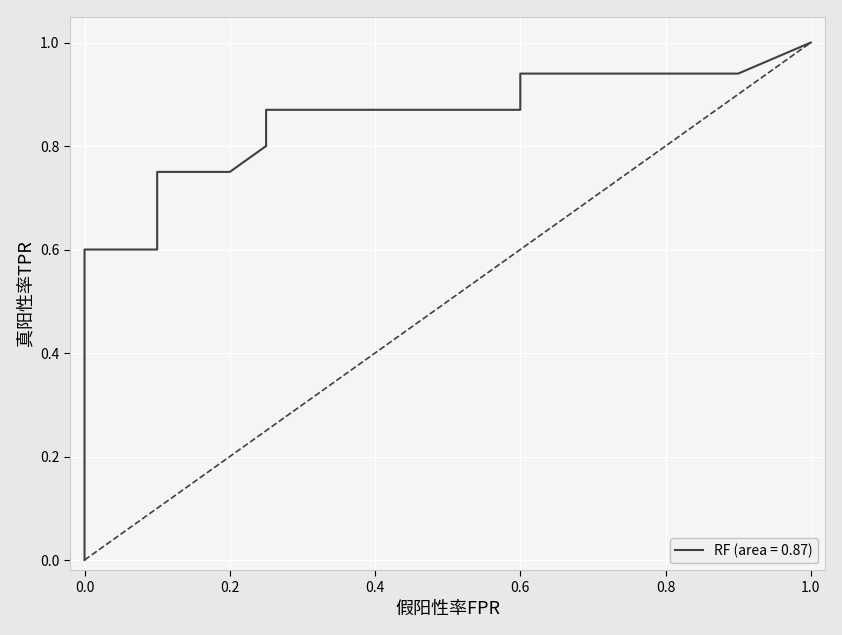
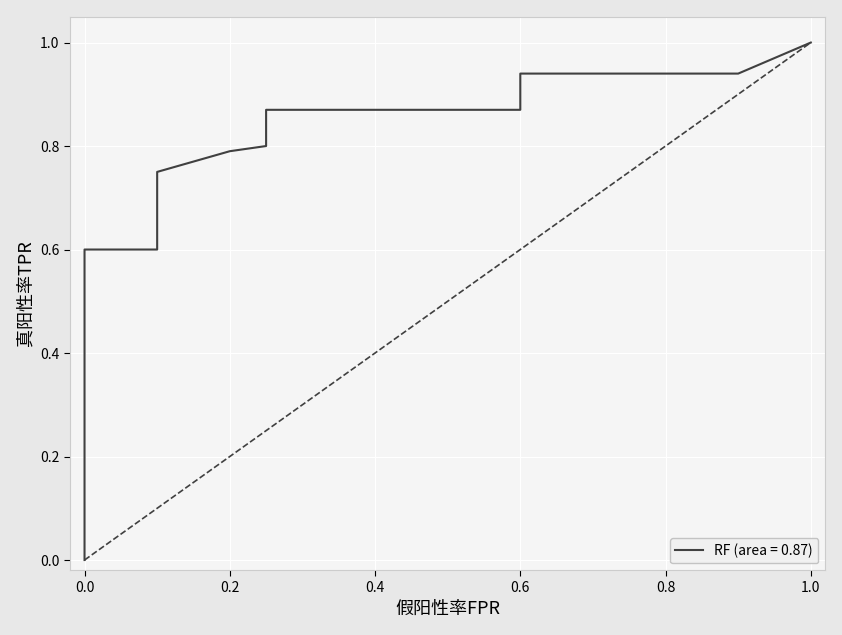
0.2: 0.75 -> 0.79
